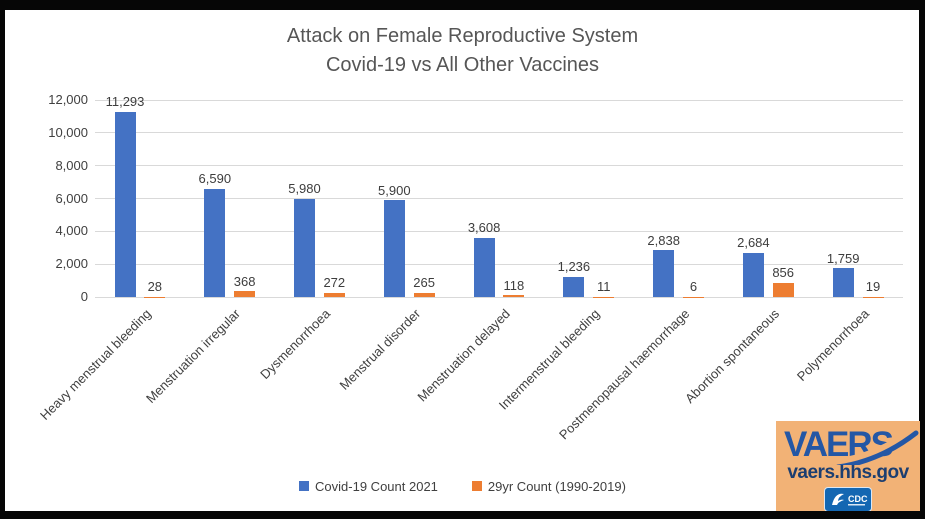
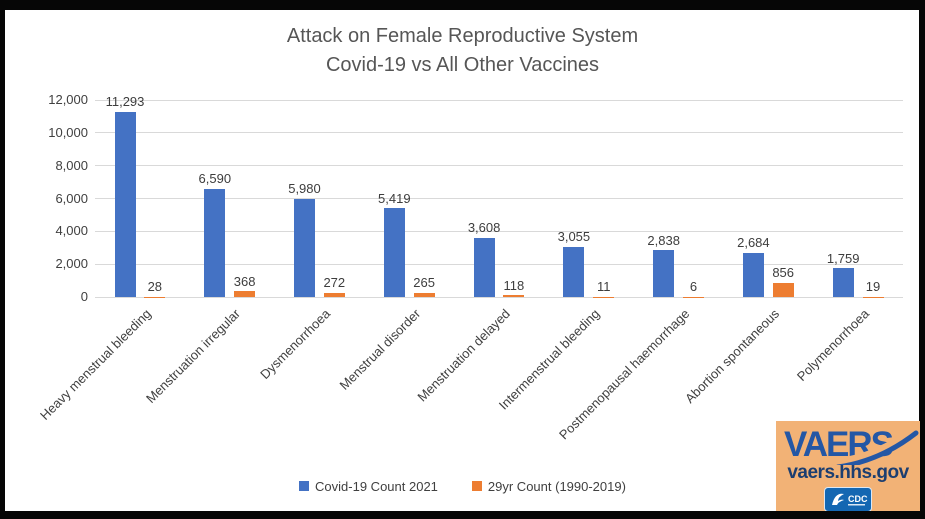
Covid-19 Count 2021/Menstrual disorder: 5,900 -> 5,419
Covid-19 Count 2021/Intermenstrual bleeding: 1,236 -> 3,055
